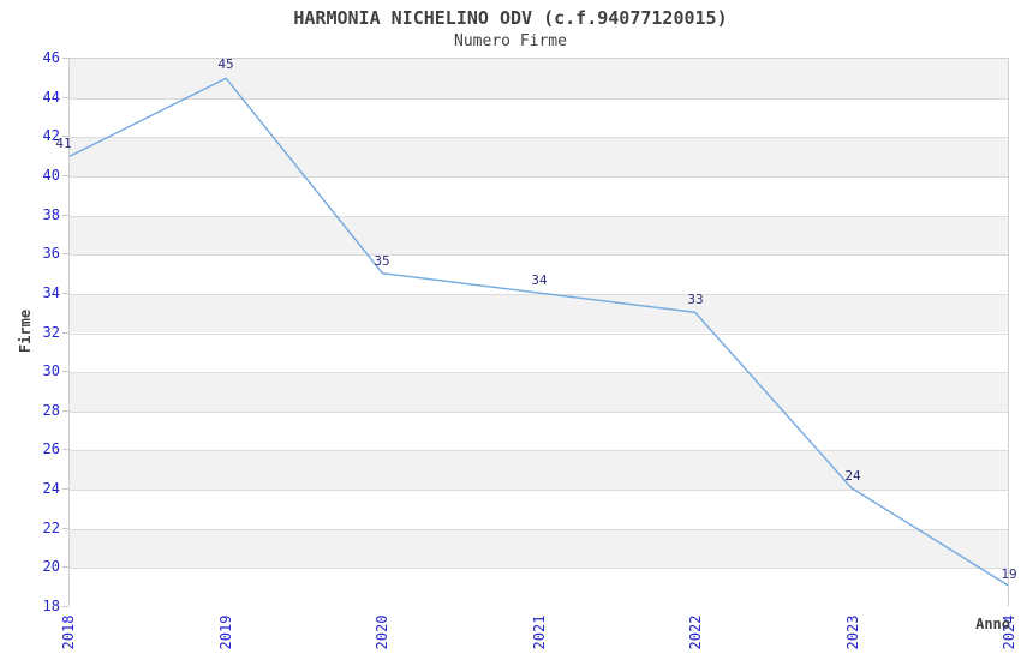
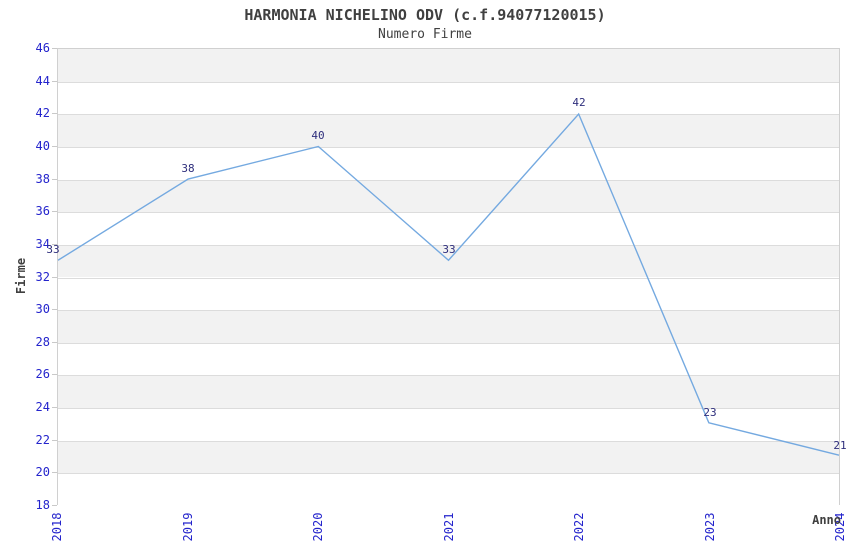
2018: 41 -> 33
2019: 45 -> 38
2020: 35 -> 40
2021: 34 -> 33
2022: 33 -> 42
2023: 24 -> 23
2024: 19 -> 21
